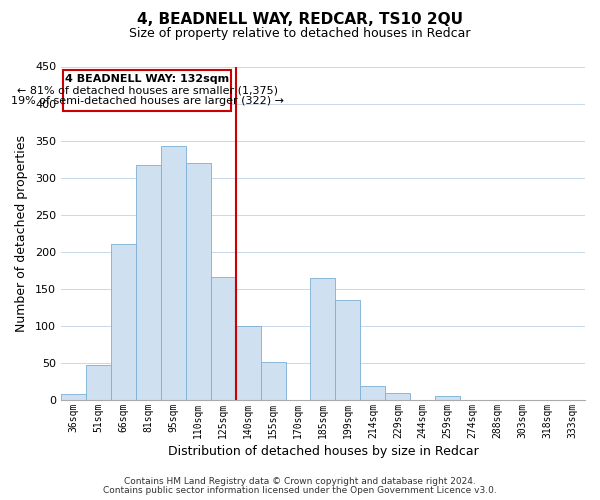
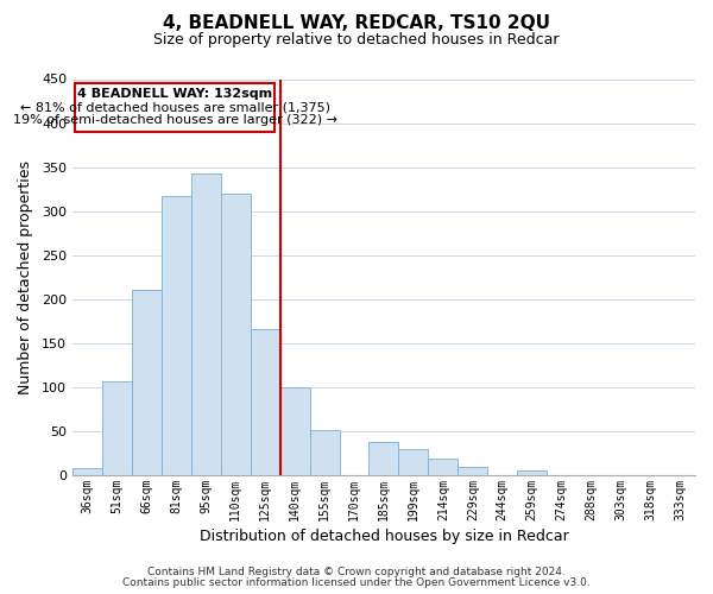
51sqm: 46 -> 106
185sqm: 164 -> 37
199sqm: 134 -> 29
